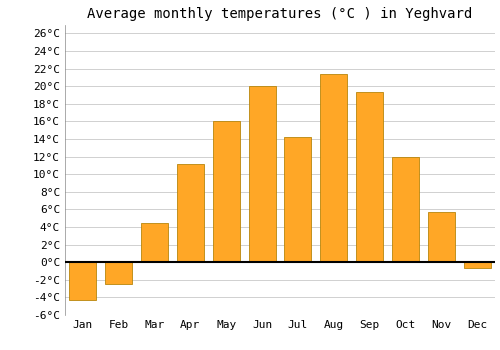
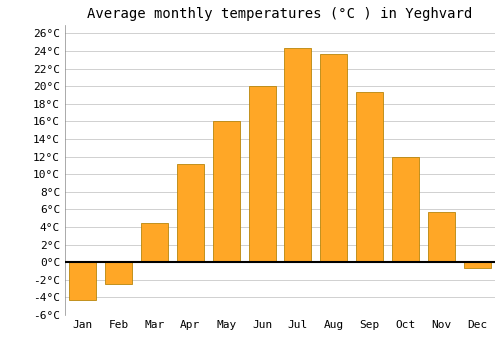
Jul: 14.2°C -> 24.3°C
Aug: 21.4°C -> 23.7°C
